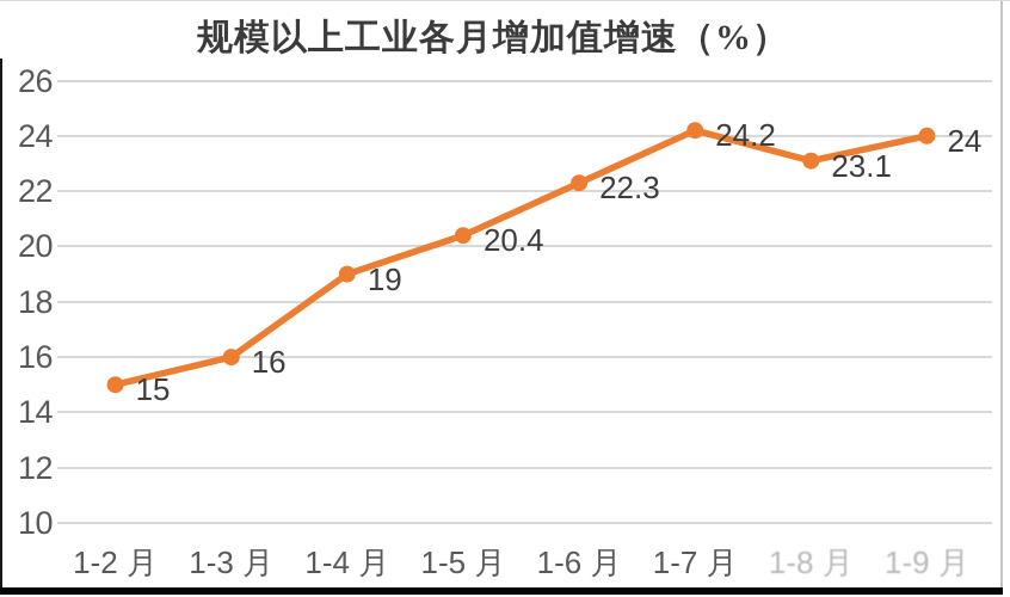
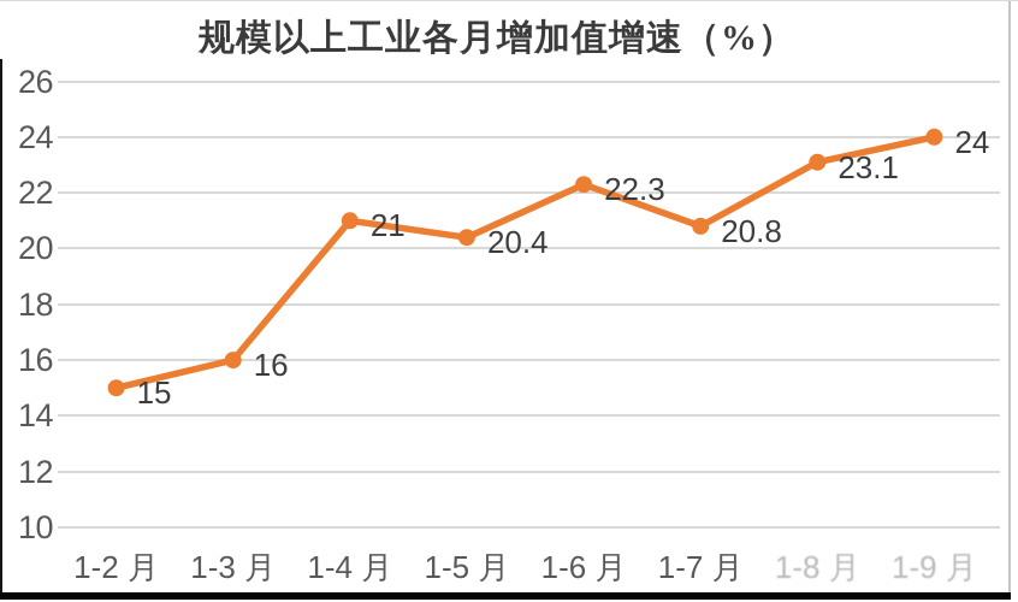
1-4 月: 19 -> 21
1-7 月: 24.2 -> 20.8
